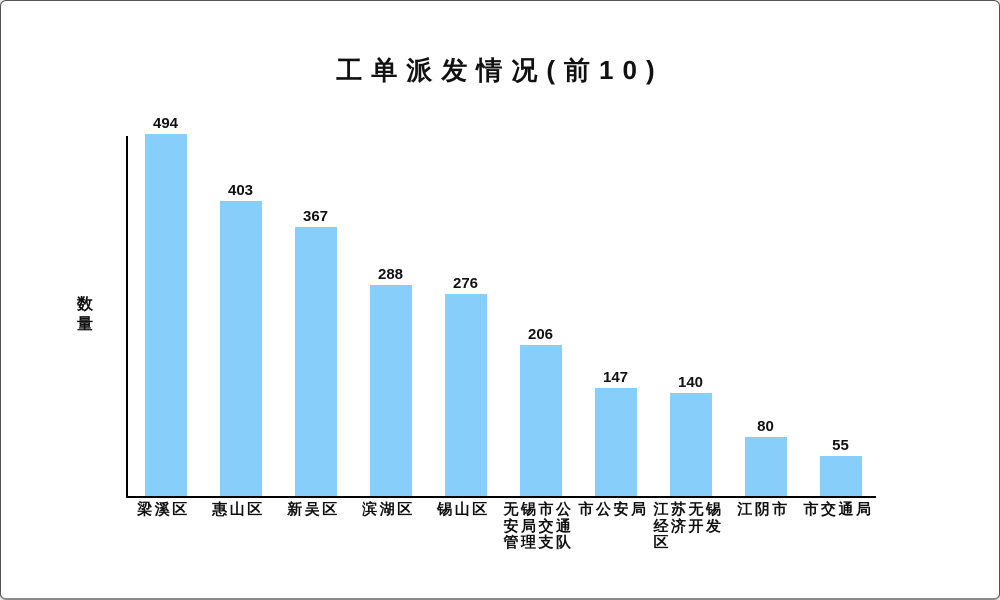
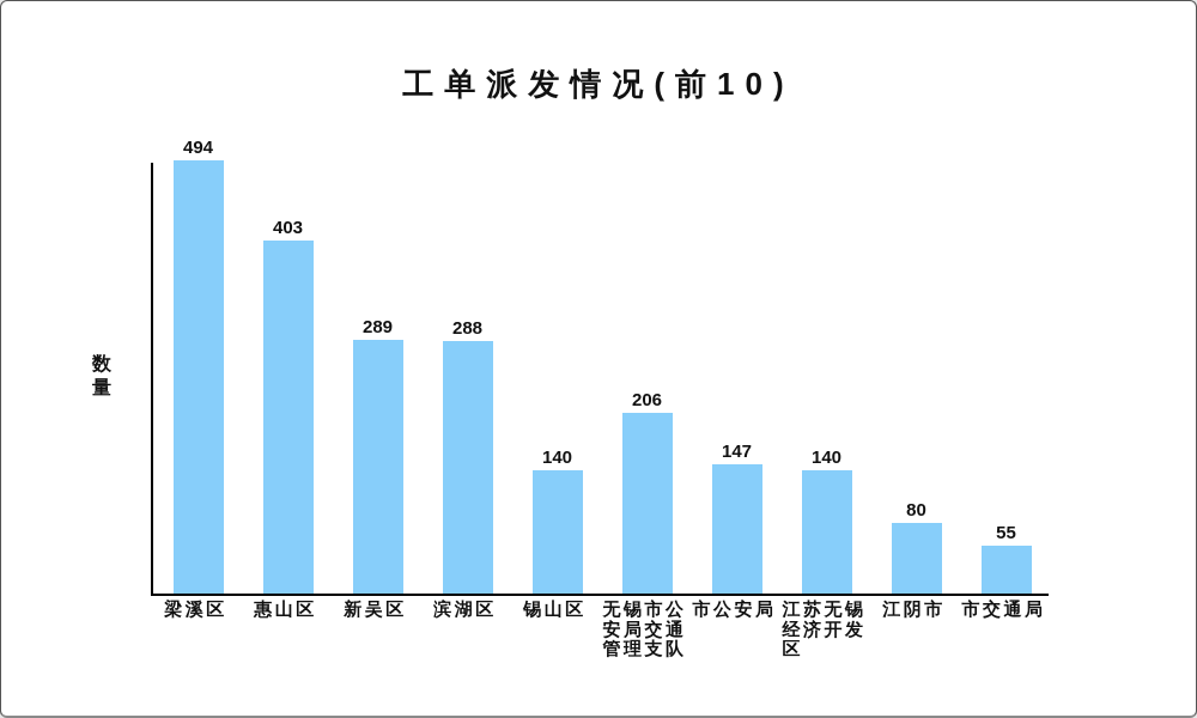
新吴区: 367 -> 289
锡山区: 276 -> 140
